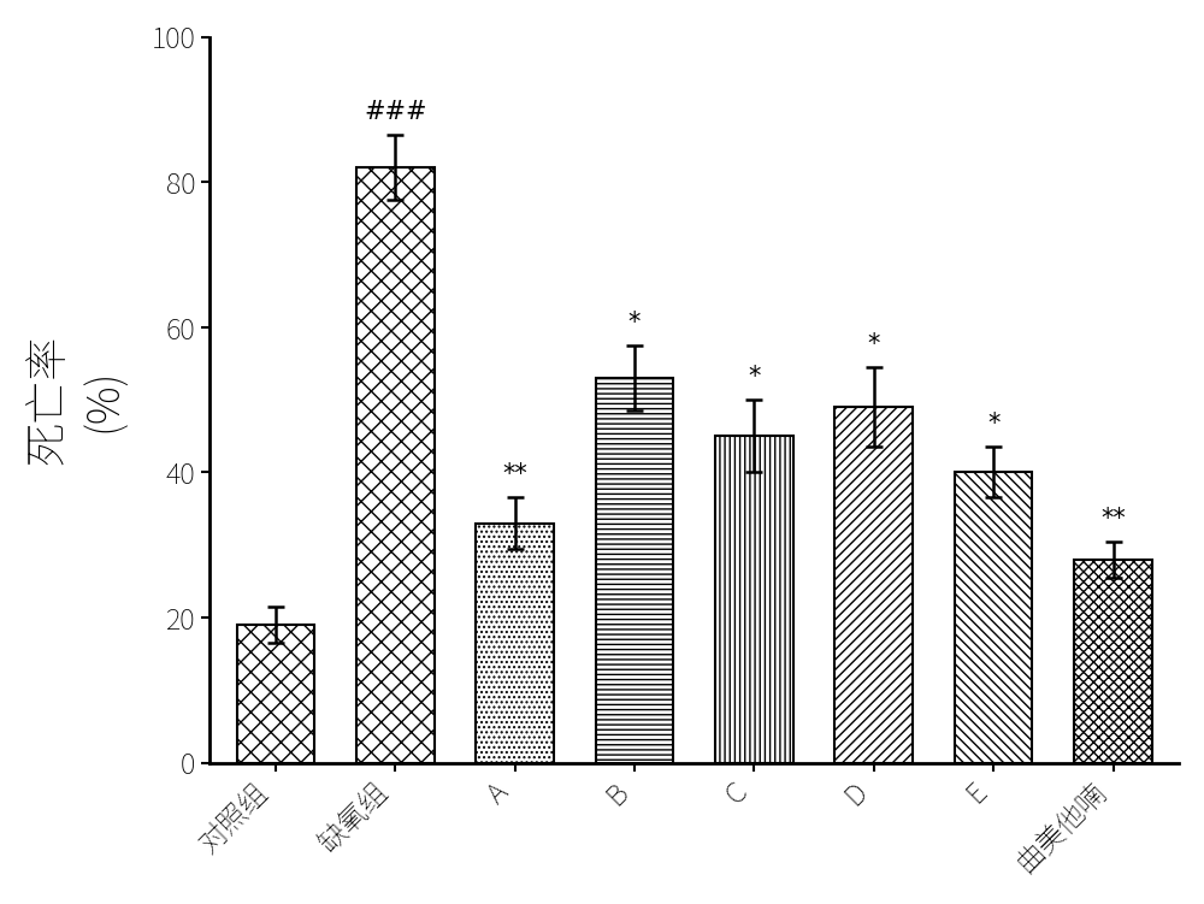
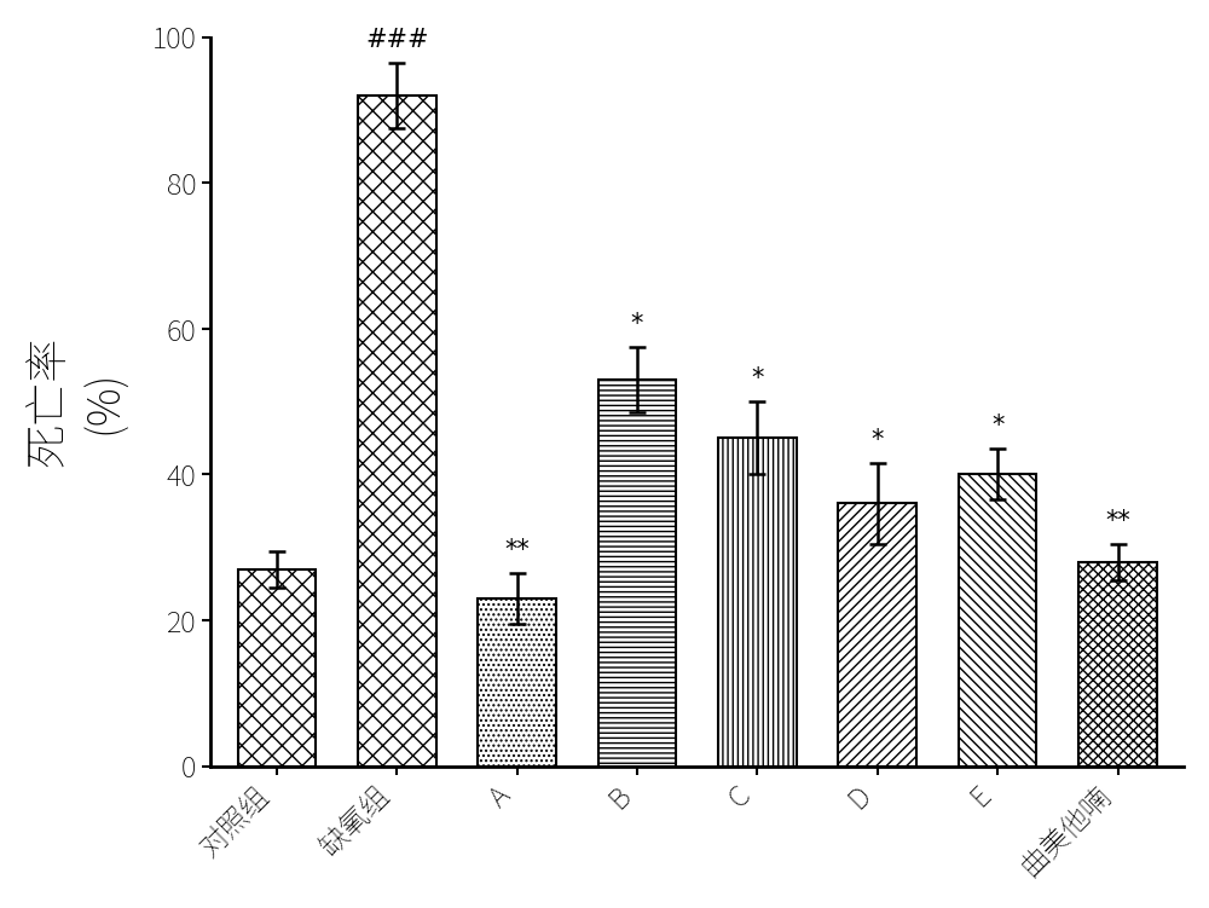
对照组: 19 -> 27
缺氧组: 82 -> 92
A: 33 -> 23
D: 49 -> 36
